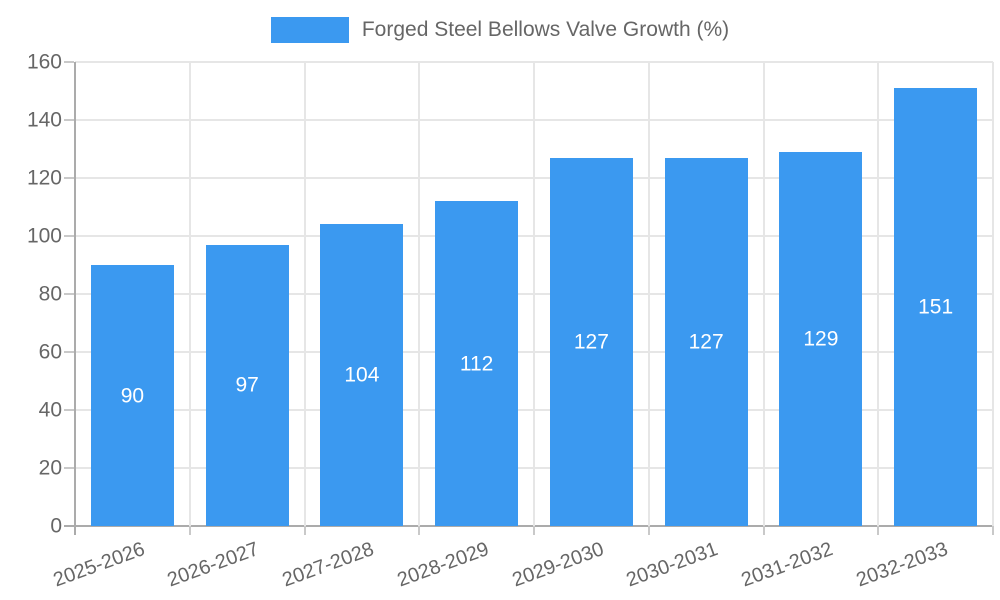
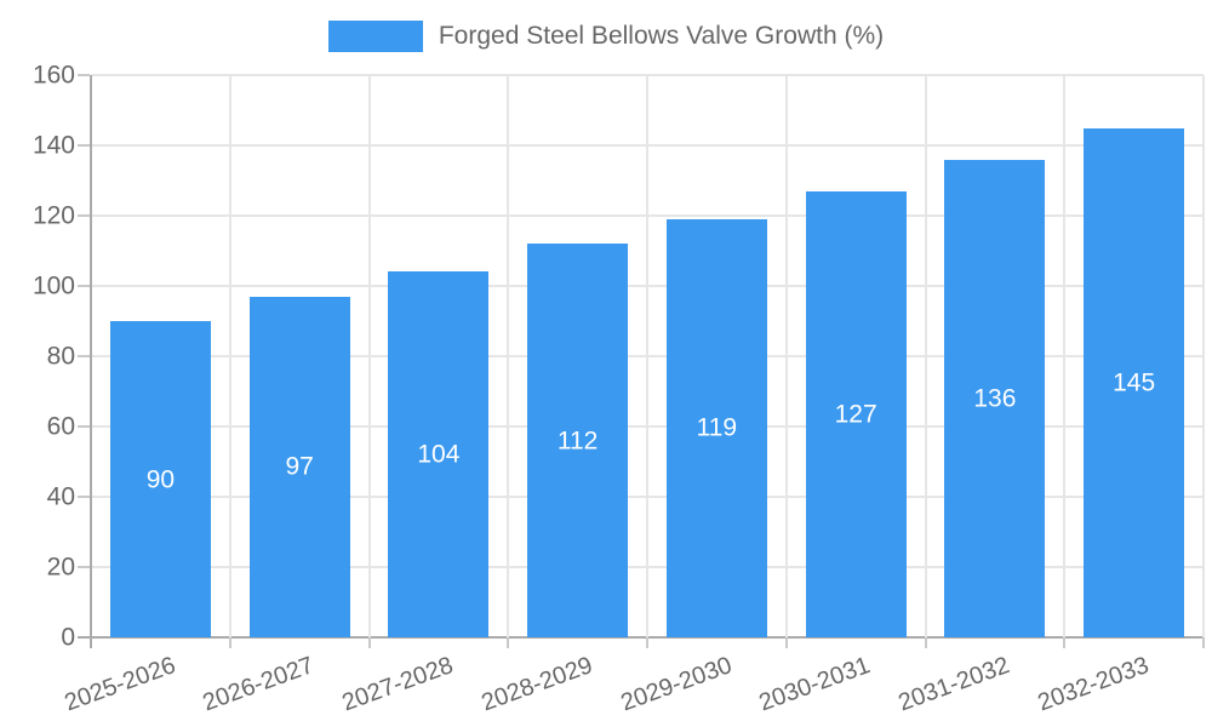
2029-2030: 127 -> 119
2031-2032: 129 -> 136
2032-2033: 151 -> 145
